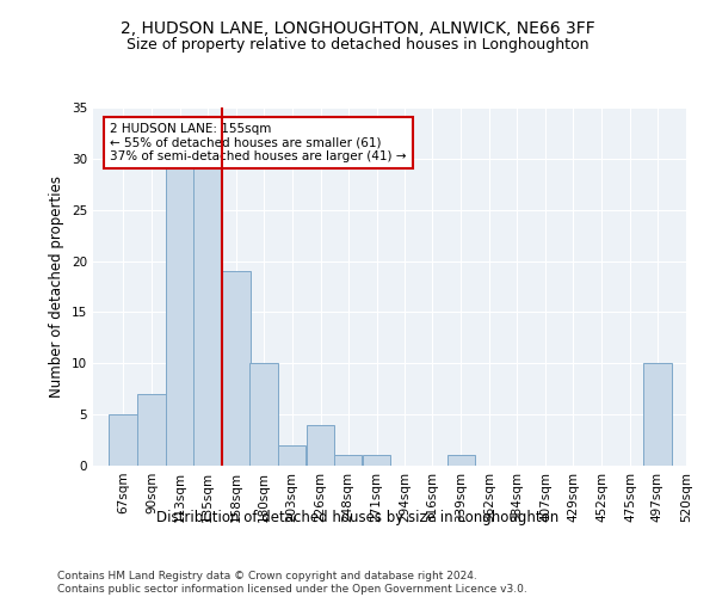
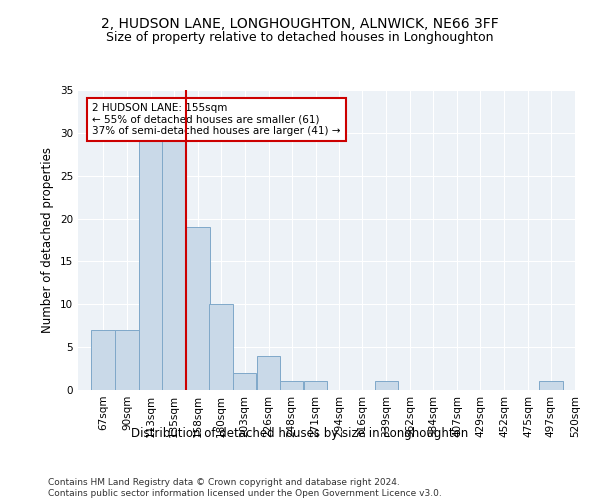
67sqm: 5 -> 7
497sqm: 10 -> 1
